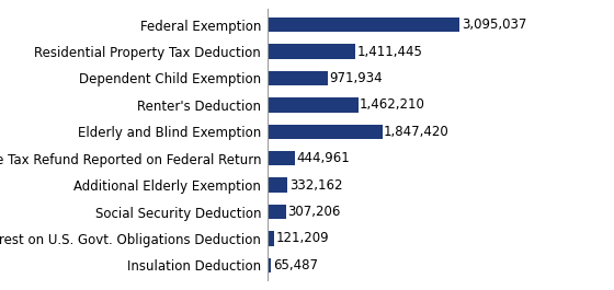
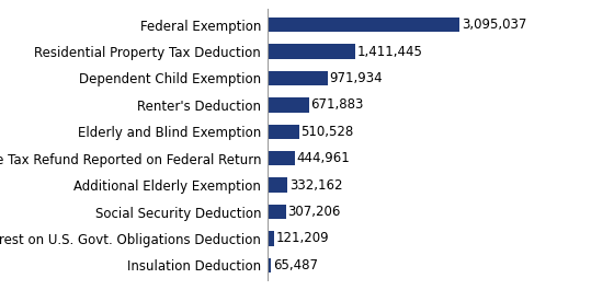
Renter's Deduction: 1,462,210 -> 671,883
Elderly and Blind Exemption: 1,847,420 -> 510,528
